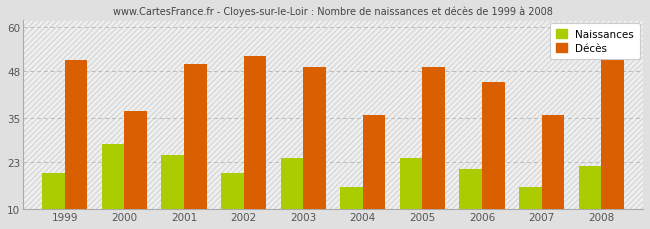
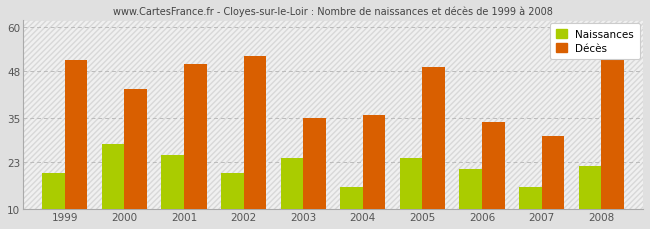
Décès/2000: 37 -> 43
Décès/2003: 49 -> 35
Décès/2006: 45 -> 34
Décès/2007: 36 -> 30
